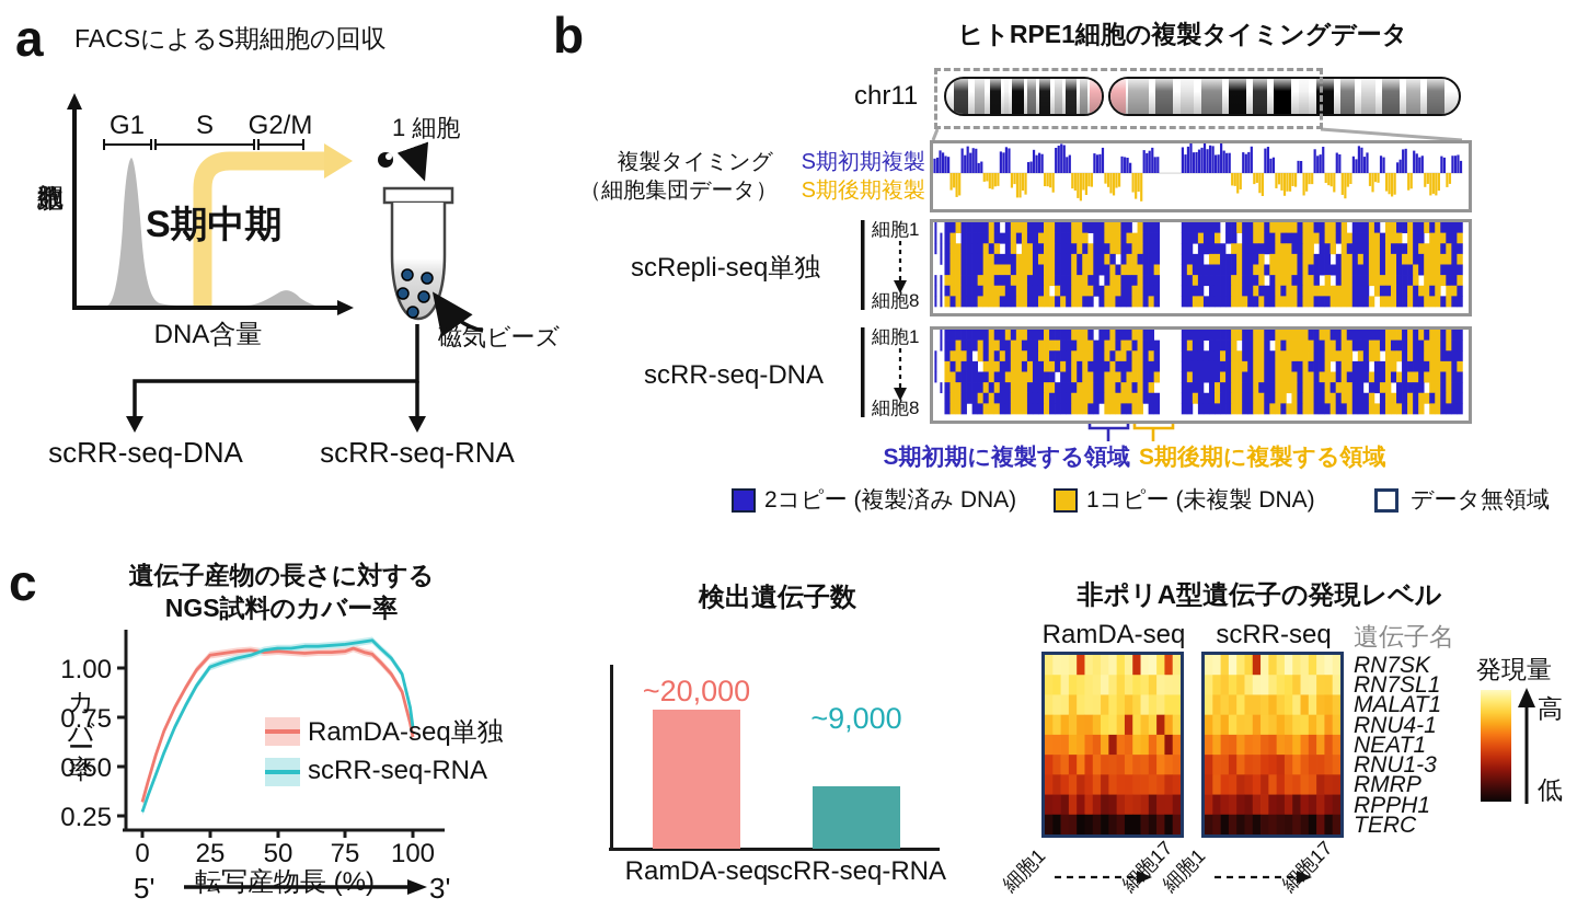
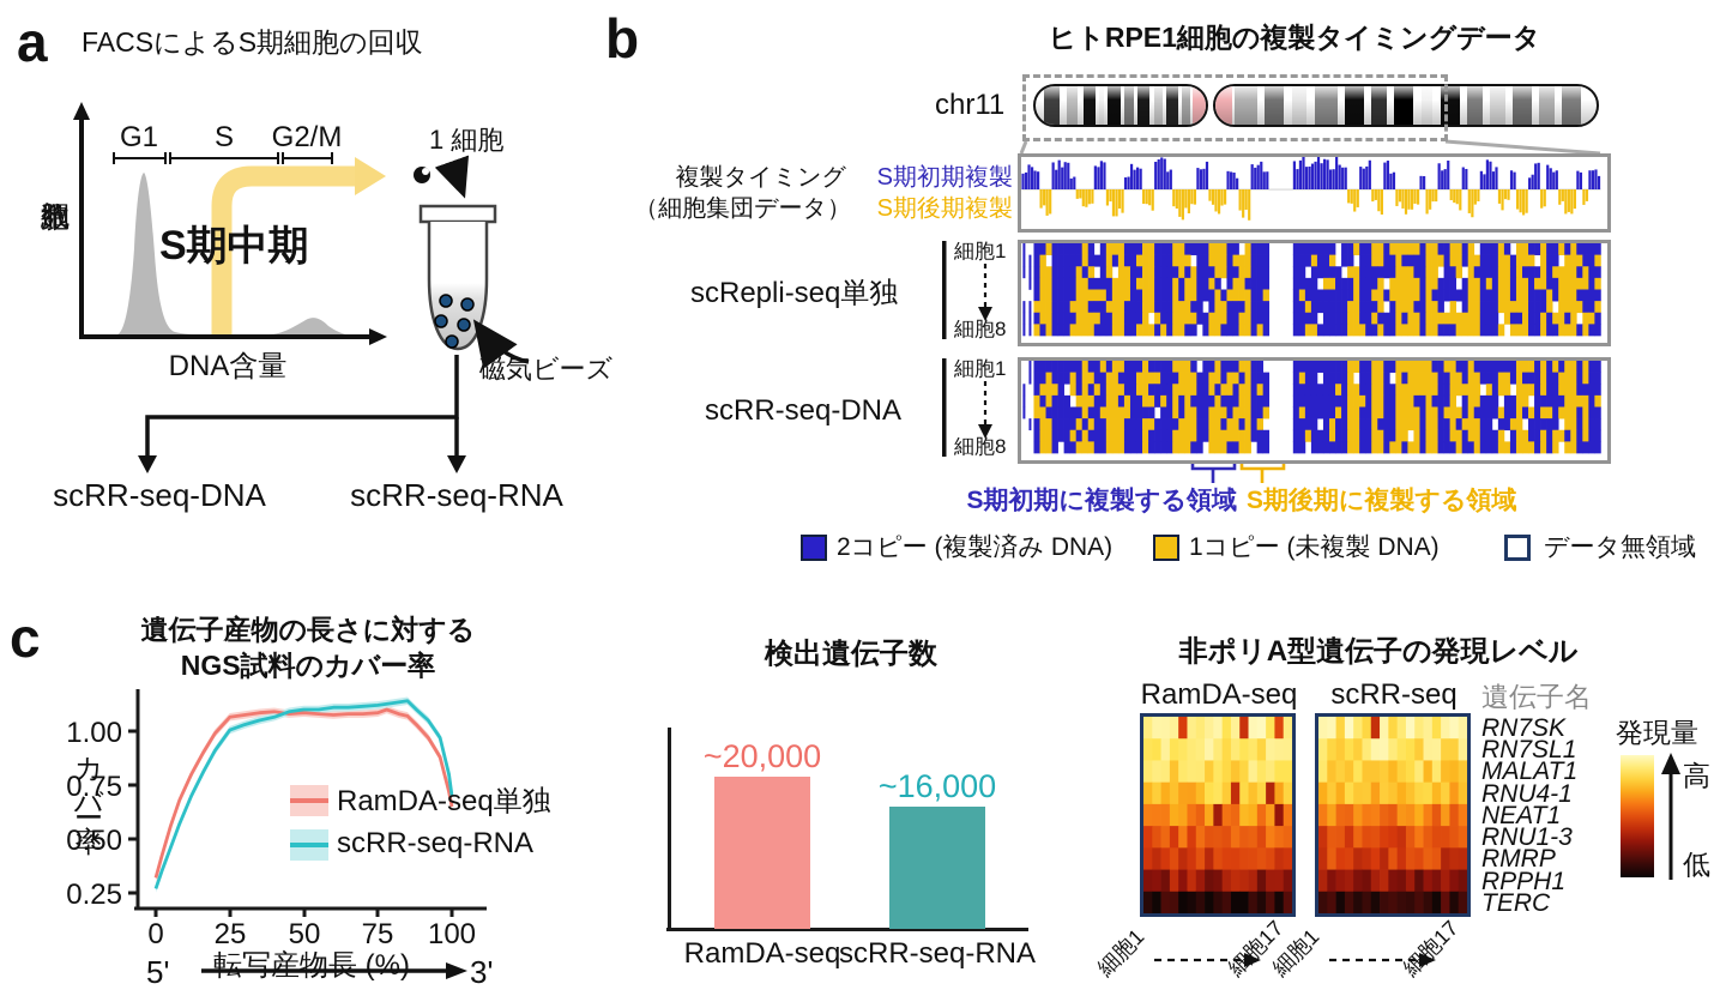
検出遺伝子数/scRR-seq-RNA: 9,000 -> 16,000
